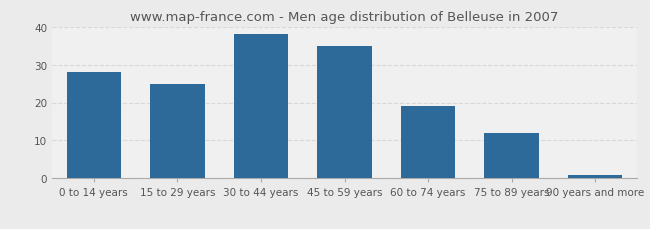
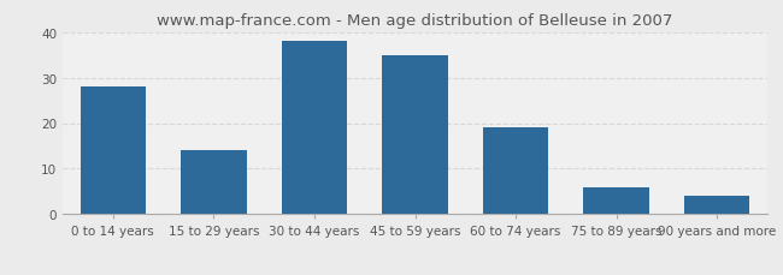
15 to 29 years: 25 -> 14
75 to 89 years: 12 -> 6
90 years and more: 1 -> 4
